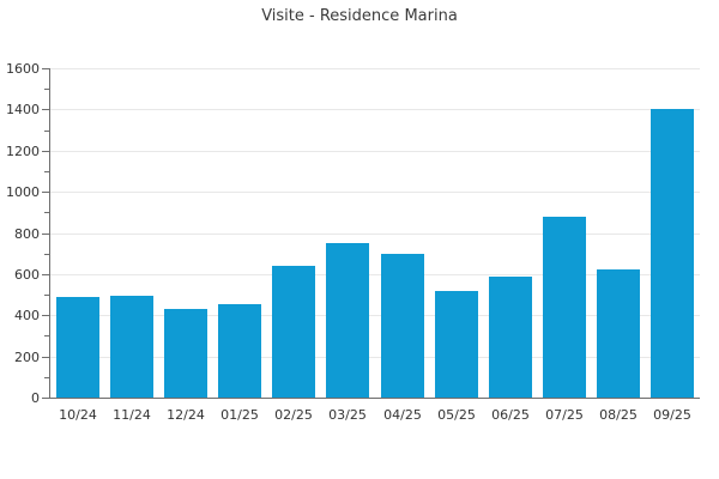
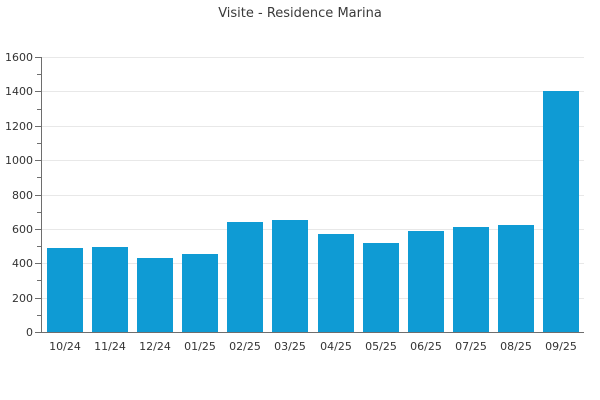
03/25: 750 -> 650
04/25: 700 -> 570
07/25: 880 -> 610
